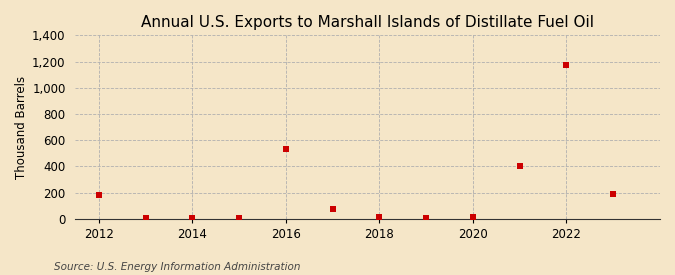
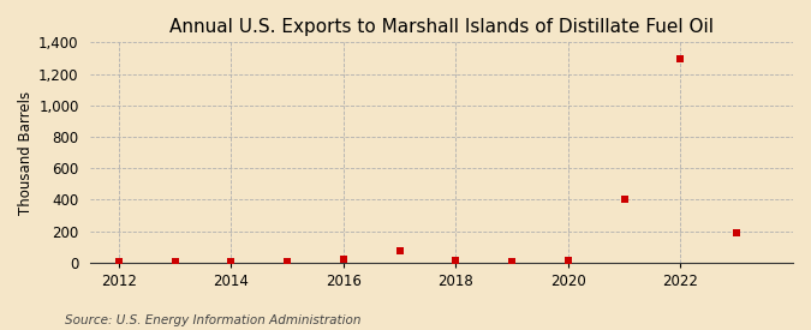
2012: 180 -> 0
2016: 530 -> 20
2022: 1,170 -> 1,300
